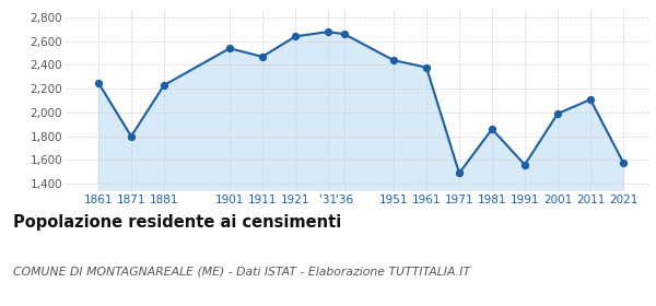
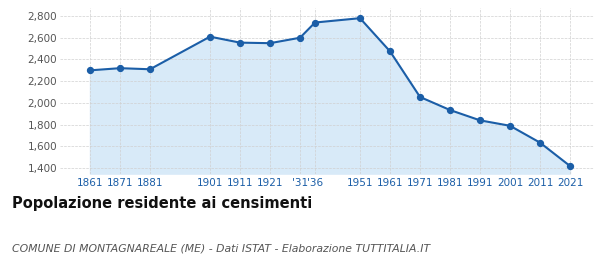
1861: 2,250 -> 2,300
1871: 1,800 -> 2,320
1881: 2,230 -> 2,310
1901: 2,540 -> 2,610
1911: 2,470 -> 2,560
1921: 2,640 -> 2,550
'31: 2,680 -> 2,600
'36: 2,660 -> 2,740
1951: 2,440 -> 2,780
1961: 2,380 -> 2,480
1971: 1,490 -> 2,060
1981: 1,860 -> 1,940
1991: 1,560 -> 1,840
2001: 1,990 -> 1,790
2011: 2,110 -> 1,640
2021: 1,580 -> 1,420
